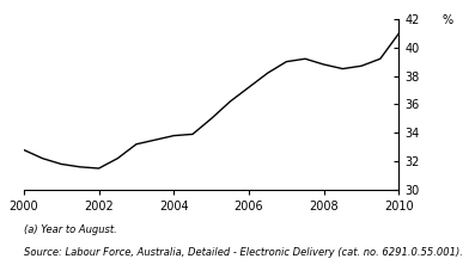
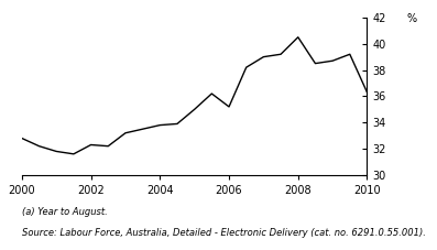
2002: 31.5 -> 32.3
2006: 37.2 -> 35.2
2008: 38.8 -> 40.5
2010: 41.0 -> 36.3
